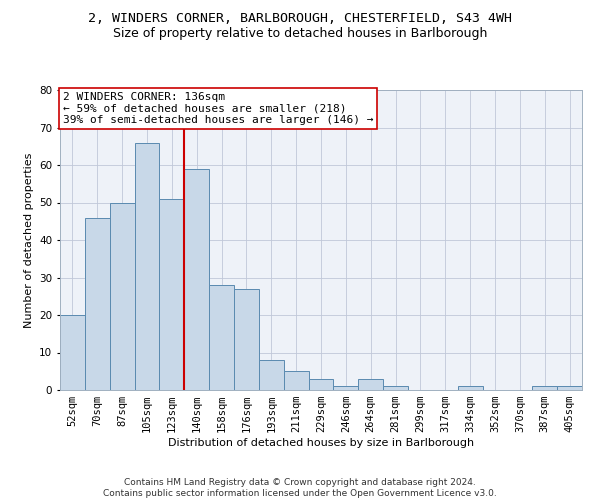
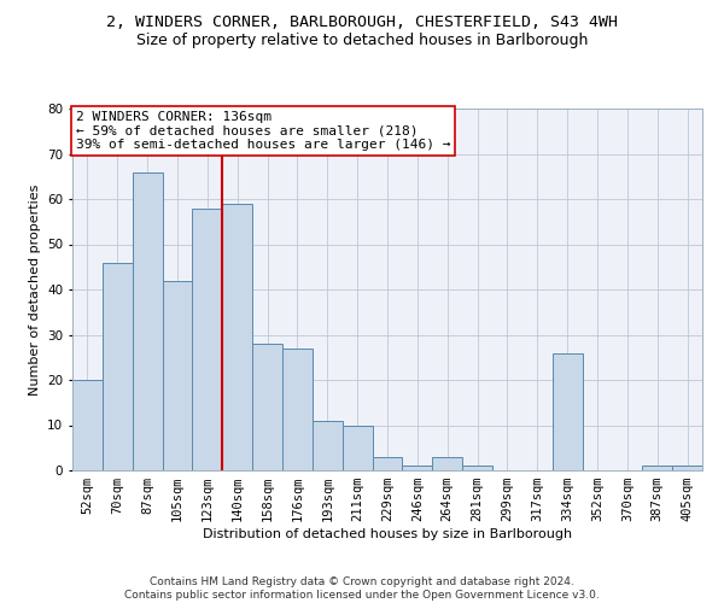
87sqm: 50 -> 66
105sqm: 66 -> 42
123sqm: 51 -> 58
193sqm: 8 -> 11
211sqm: 5 -> 10
334sqm: 1 -> 26
